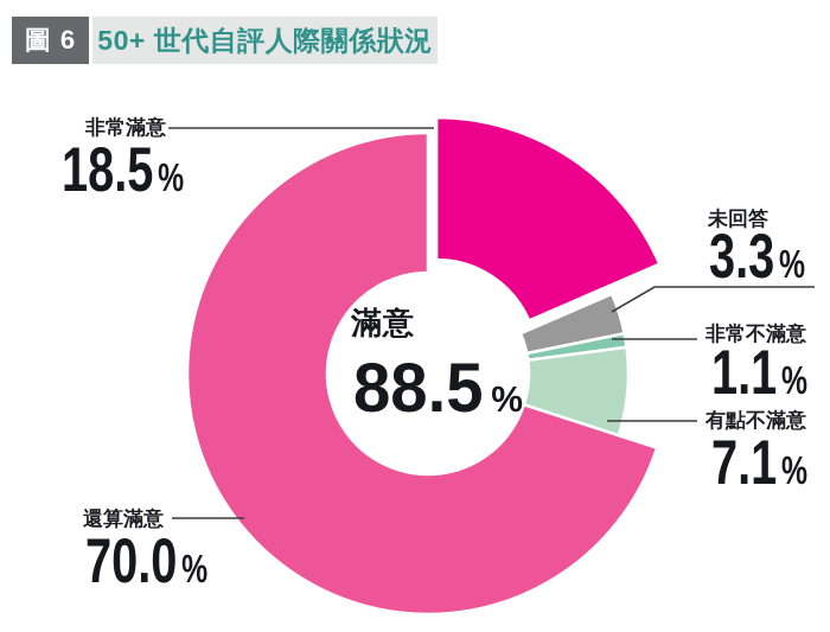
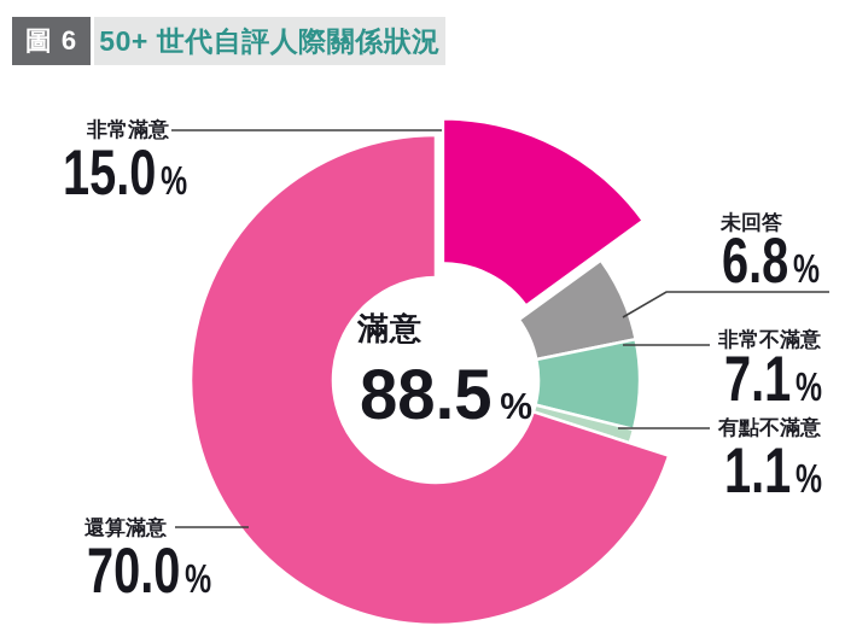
非常滿意: 18.5 -> 15.0
未回答: 3.3 -> 6.8
非常不滿意: 1.1 -> 7.1
有點不滿意: 7.1 -> 1.1
